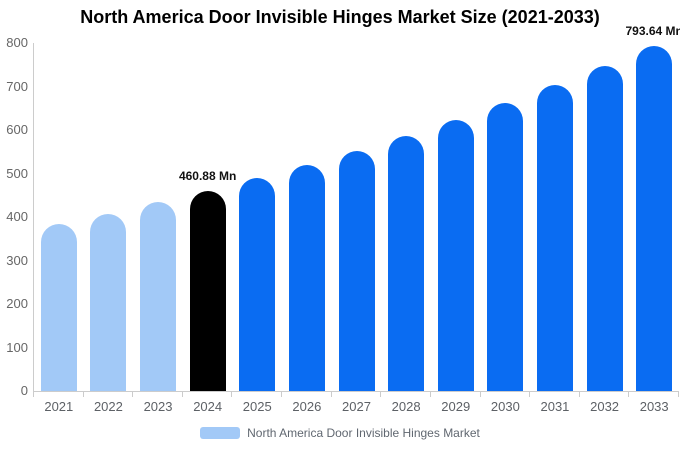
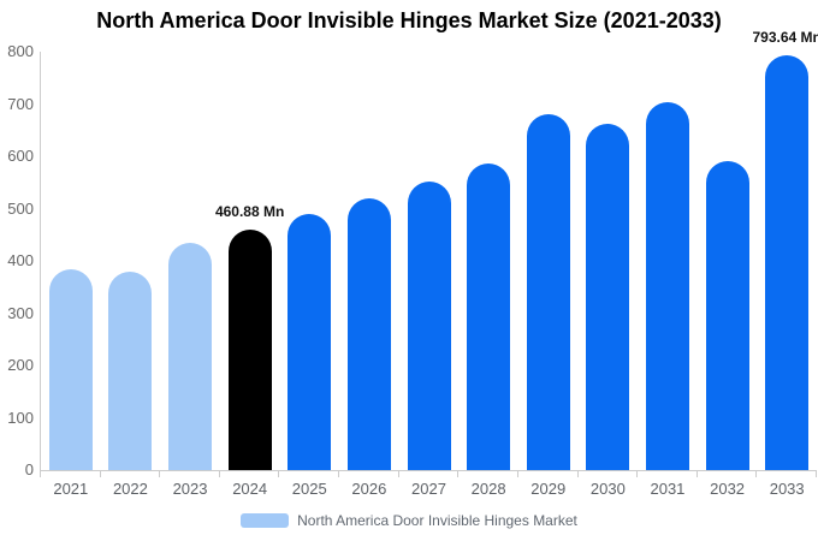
2022: 410 -> 380
2029: 620 -> 680
2032: 750 -> 590
